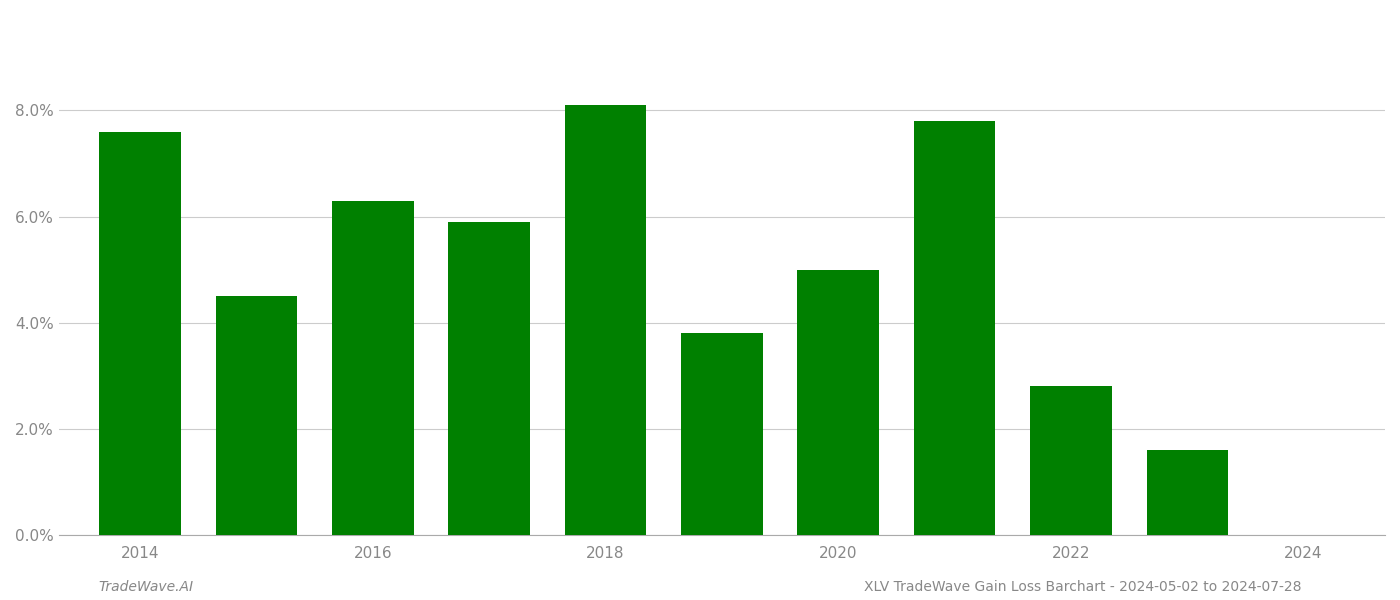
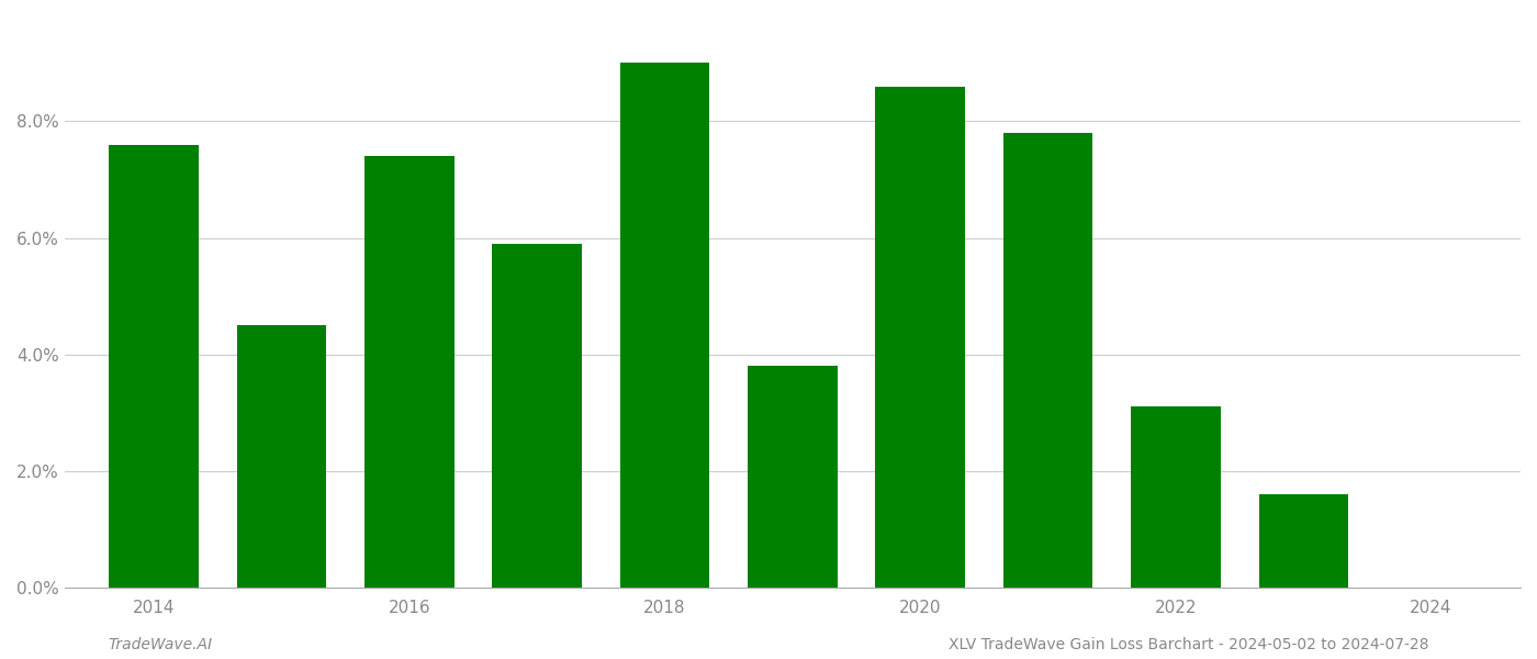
2016: 6.3% -> 7.4%
2018: 8.1% -> 9.0%
2020: 5.0% -> 8.6%
2022: 2.8% -> 3.1%
